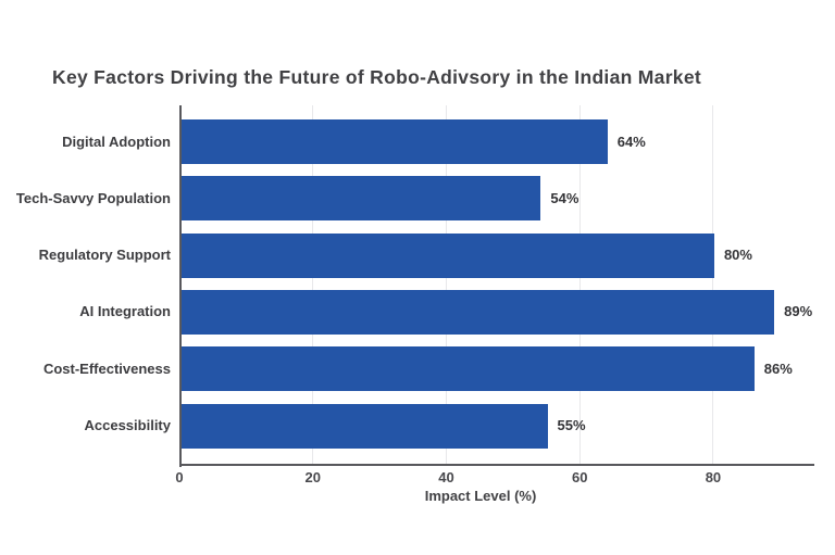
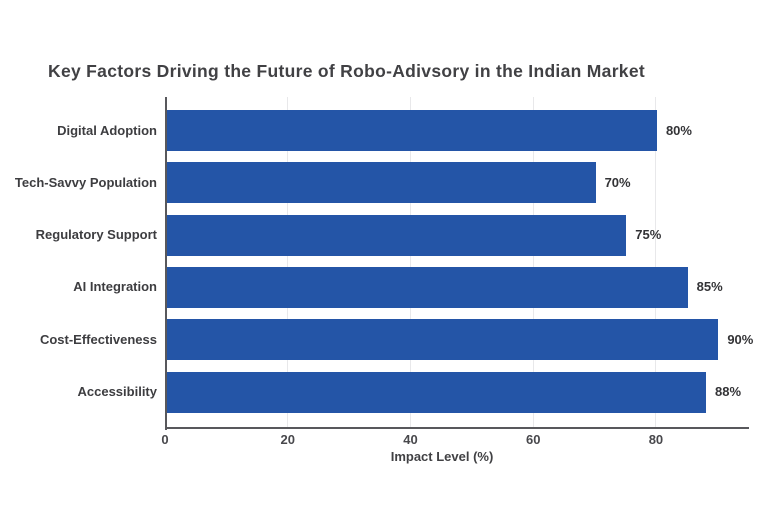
Digital Adoption: 64% -> 80%
Tech-Savvy Population: 54% -> 70%
Regulatory Support: 80% -> 75%
AI Integration: 89% -> 85%
Cost-Effectiveness: 86% -> 90%
Accessibility: 55% -> 88%
